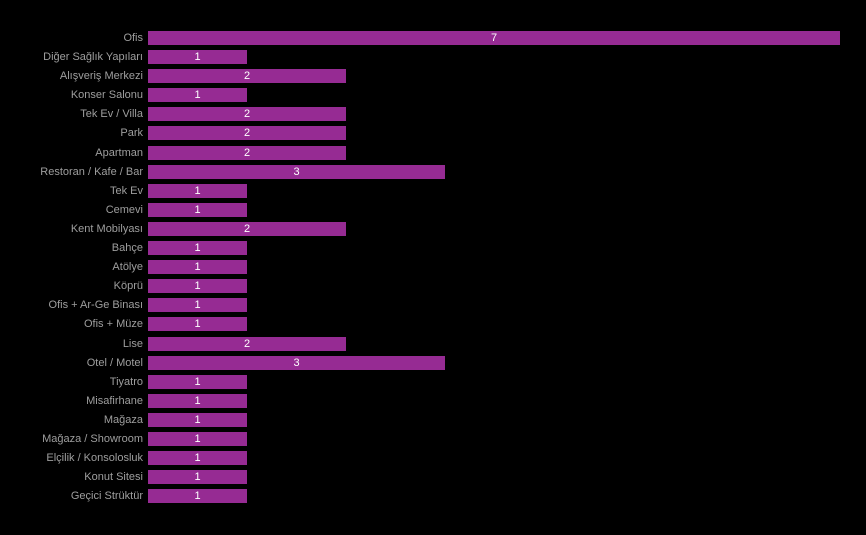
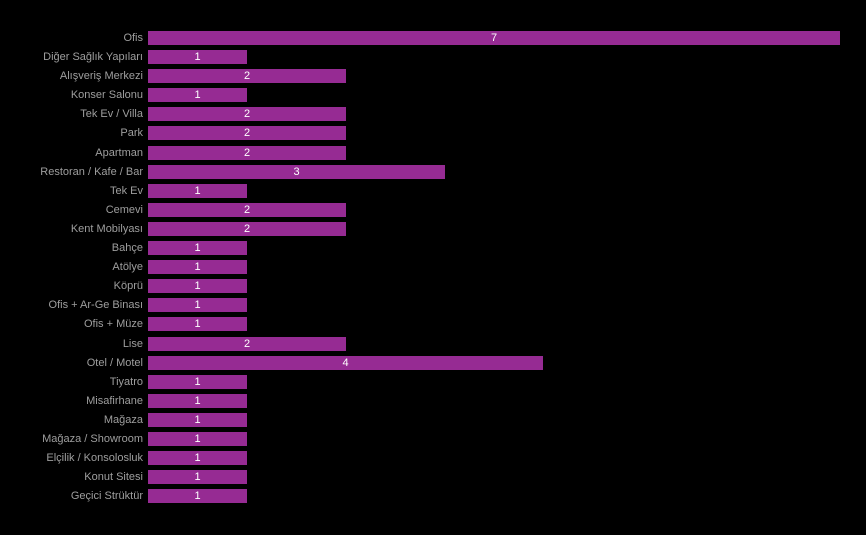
Cemevi: 1 -> 2
Otel / Motel: 3 -> 4
